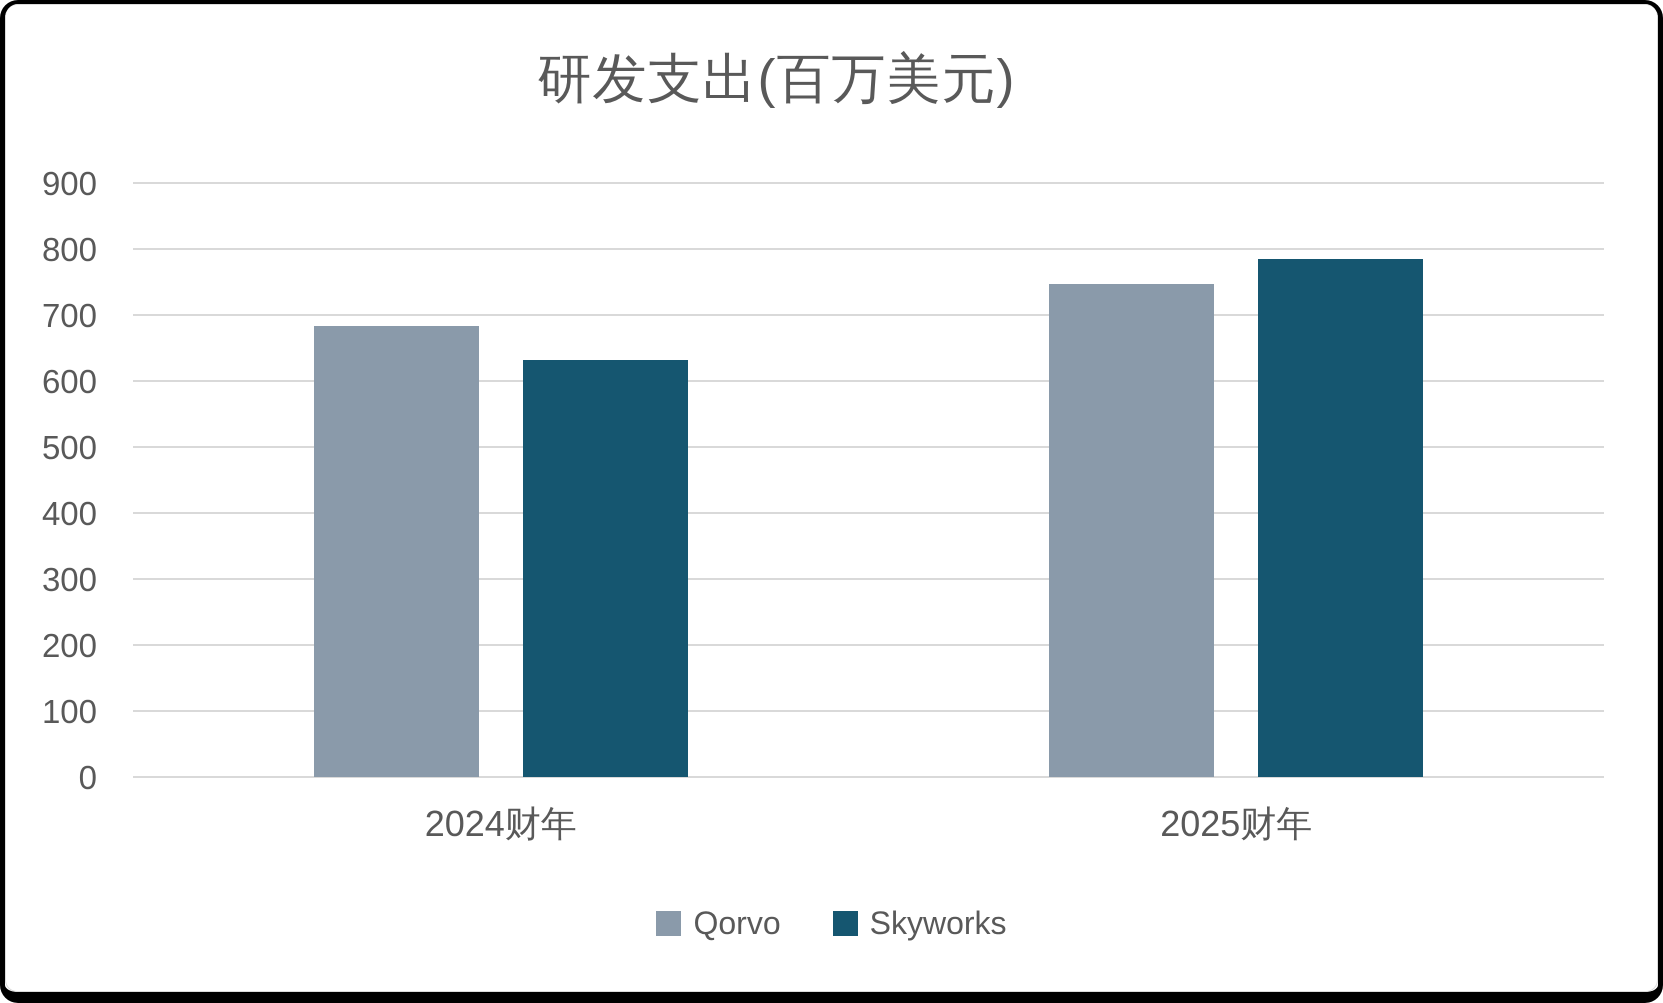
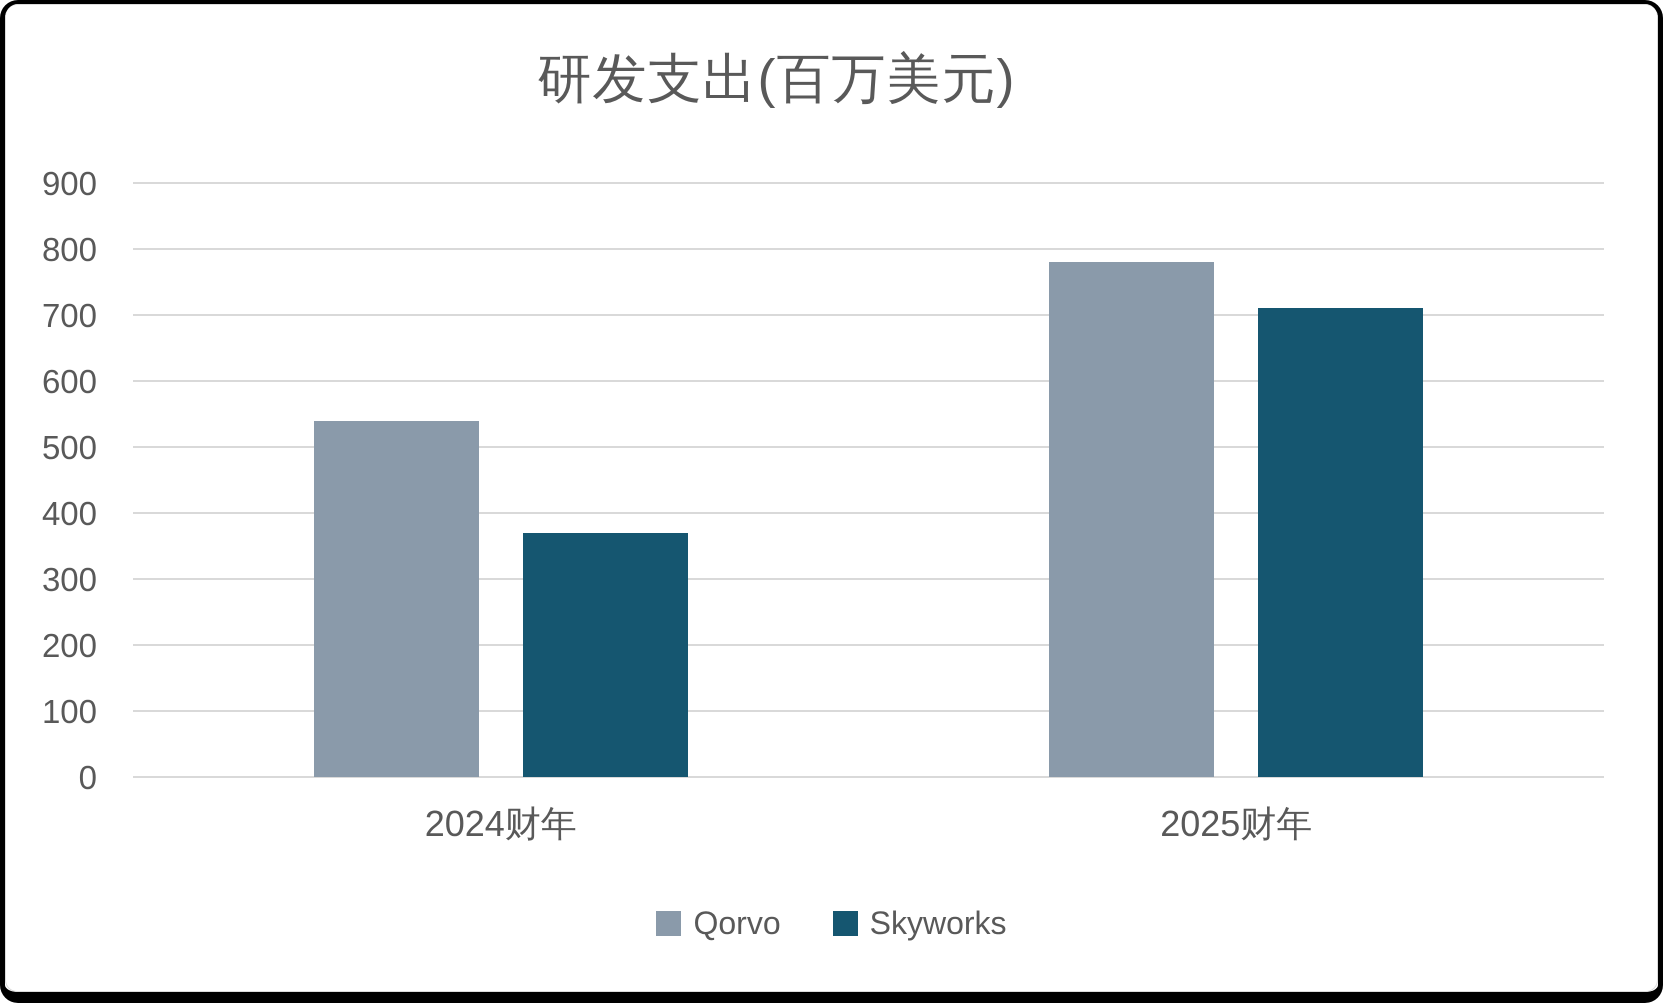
Qorvo/2024财年: 680 -> 540
Skyworks/2024财年: 630 -> 370
Qorvo/2025财年: 750 -> 780
Skyworks/2025财年: 780 -> 710
